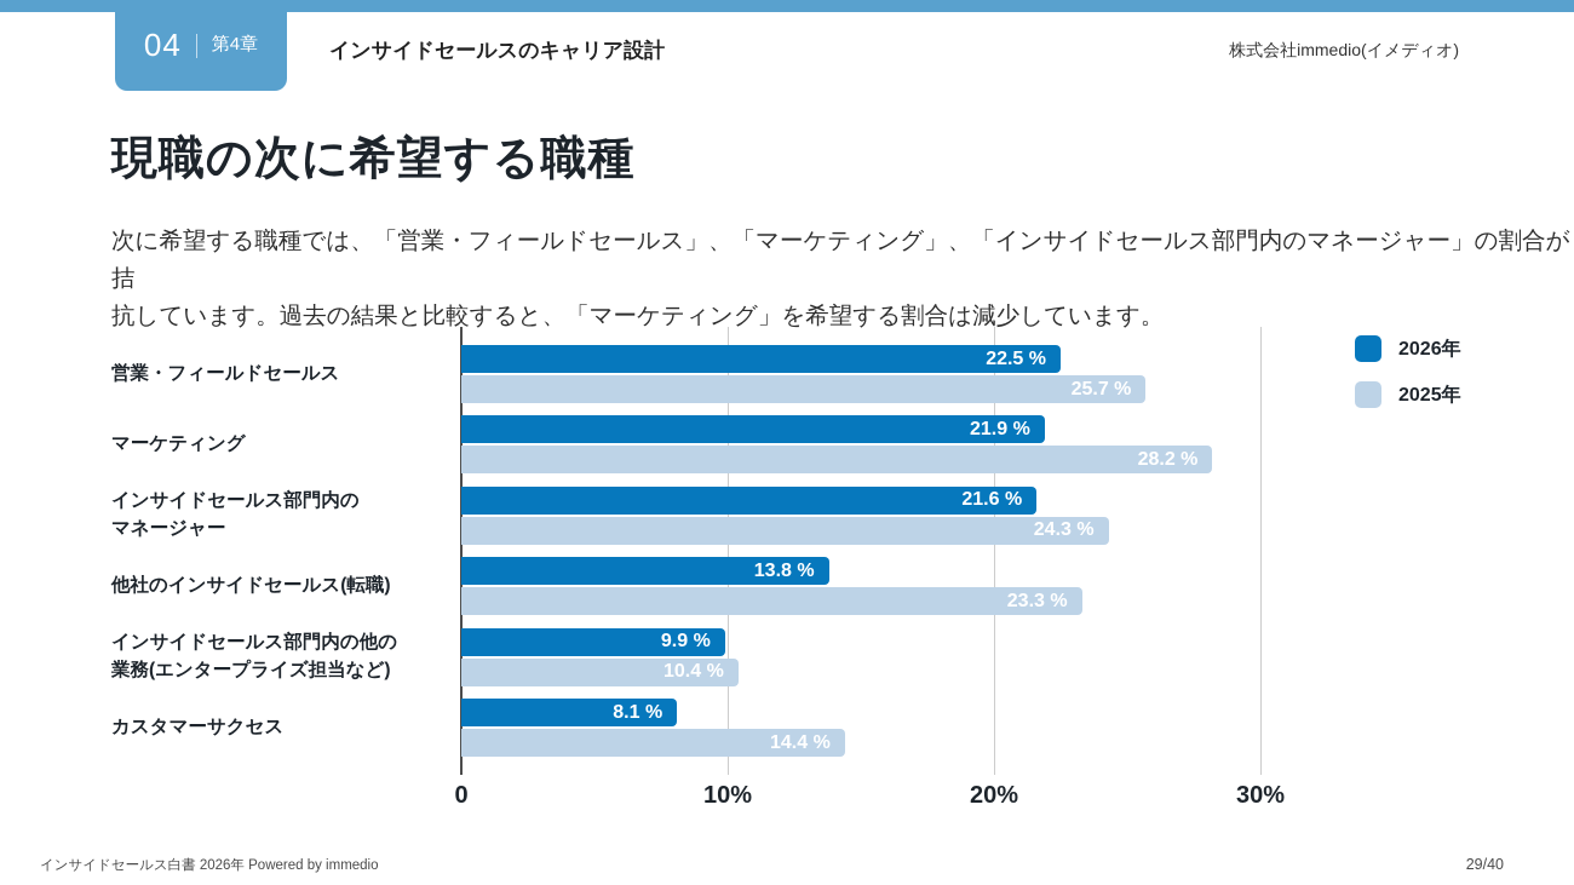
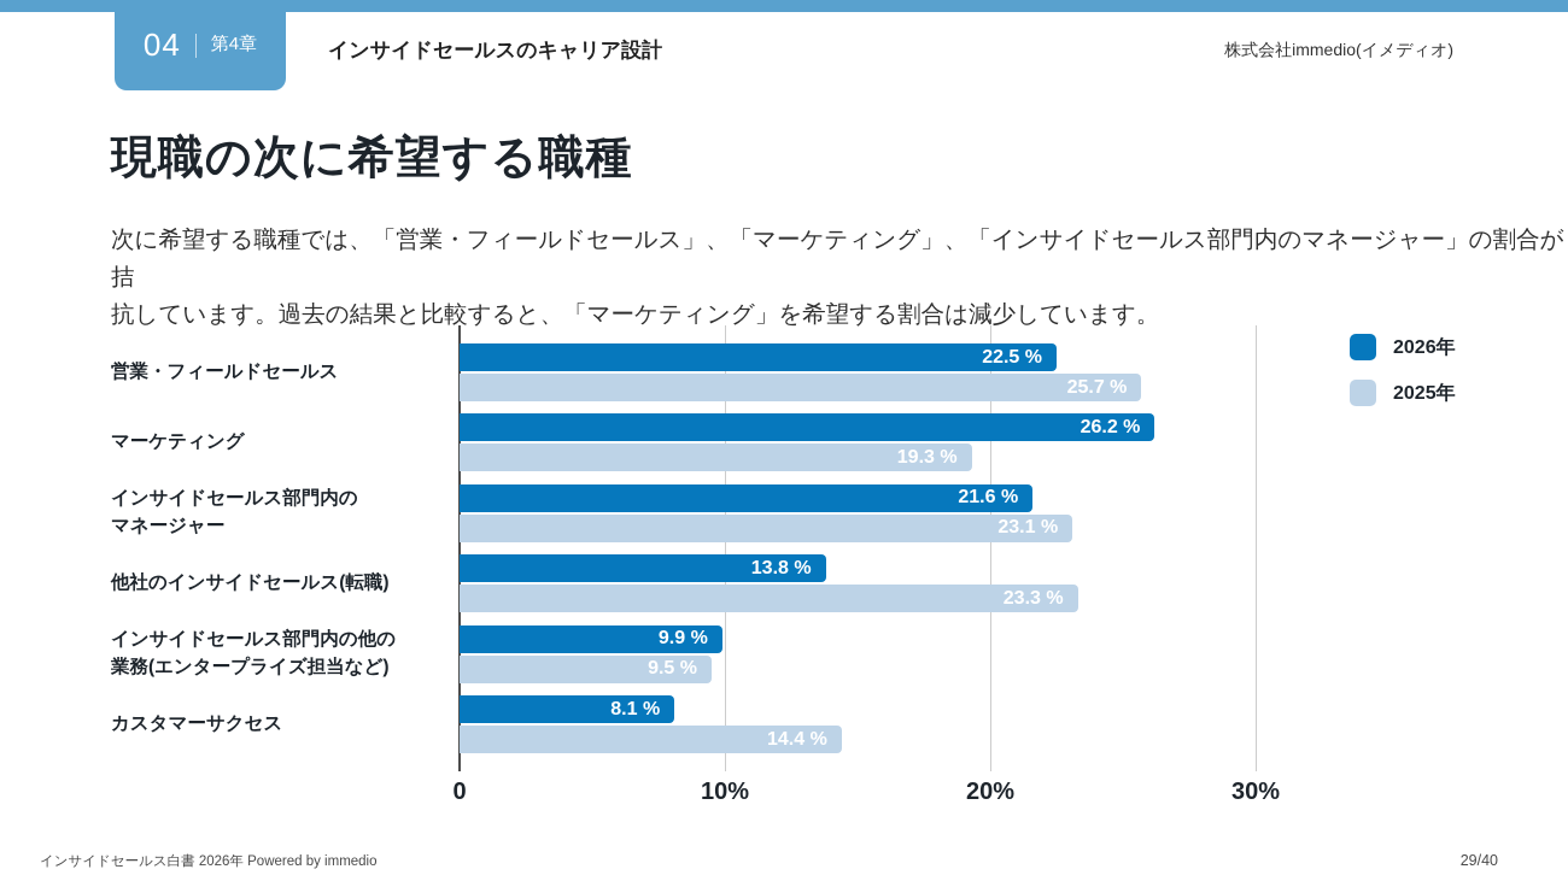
2026年/マーケティング: 21.9 -> 26.2
2025年/マーケティング: 28.2 -> 19.3
2025年/インサイドセールス部門内の マネージャー: 24.3 -> 23.1
2025年/インサイドセールス部門内の他の 業務(エンタープライズ担当など): 10.4 -> 9.5
